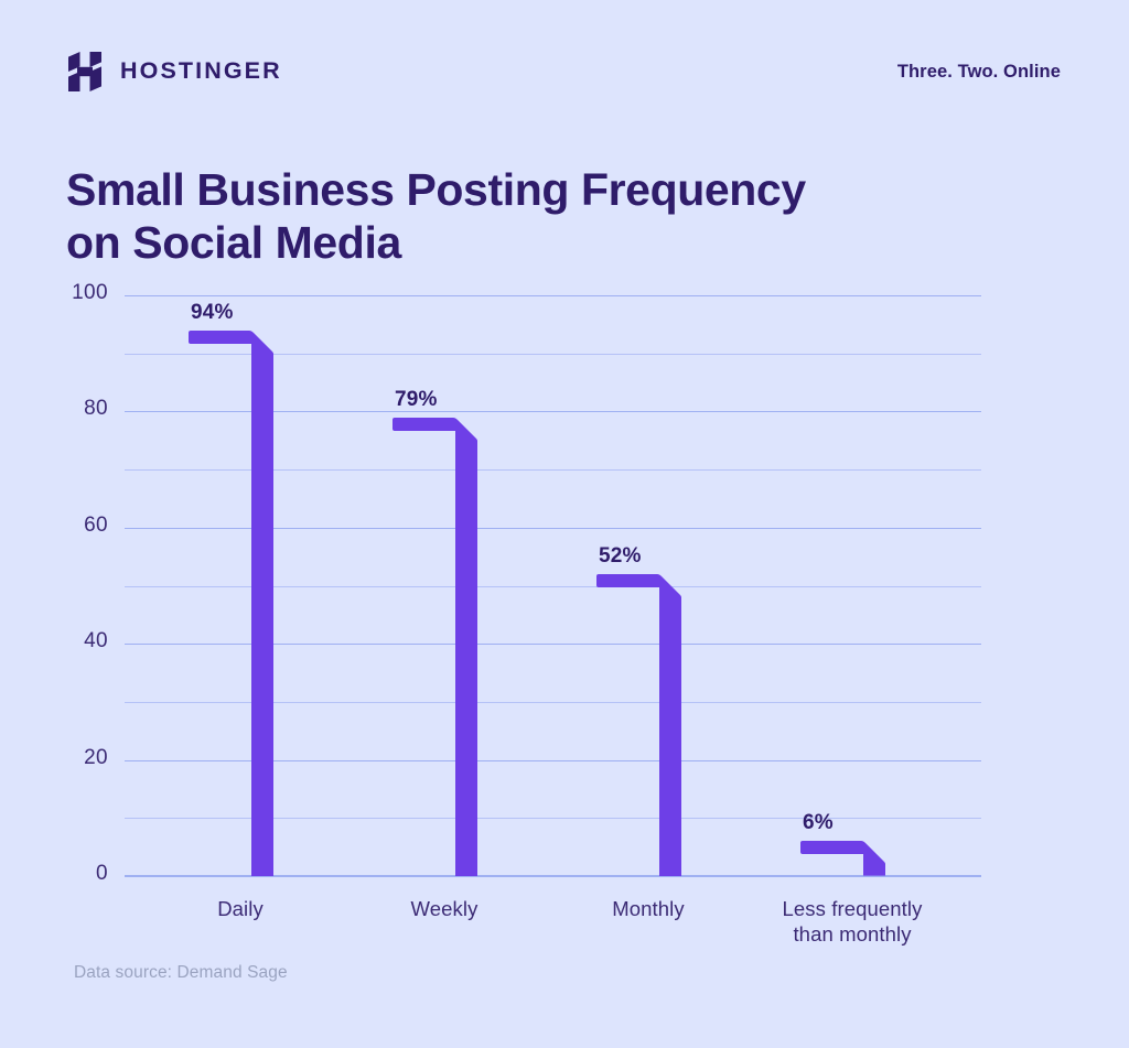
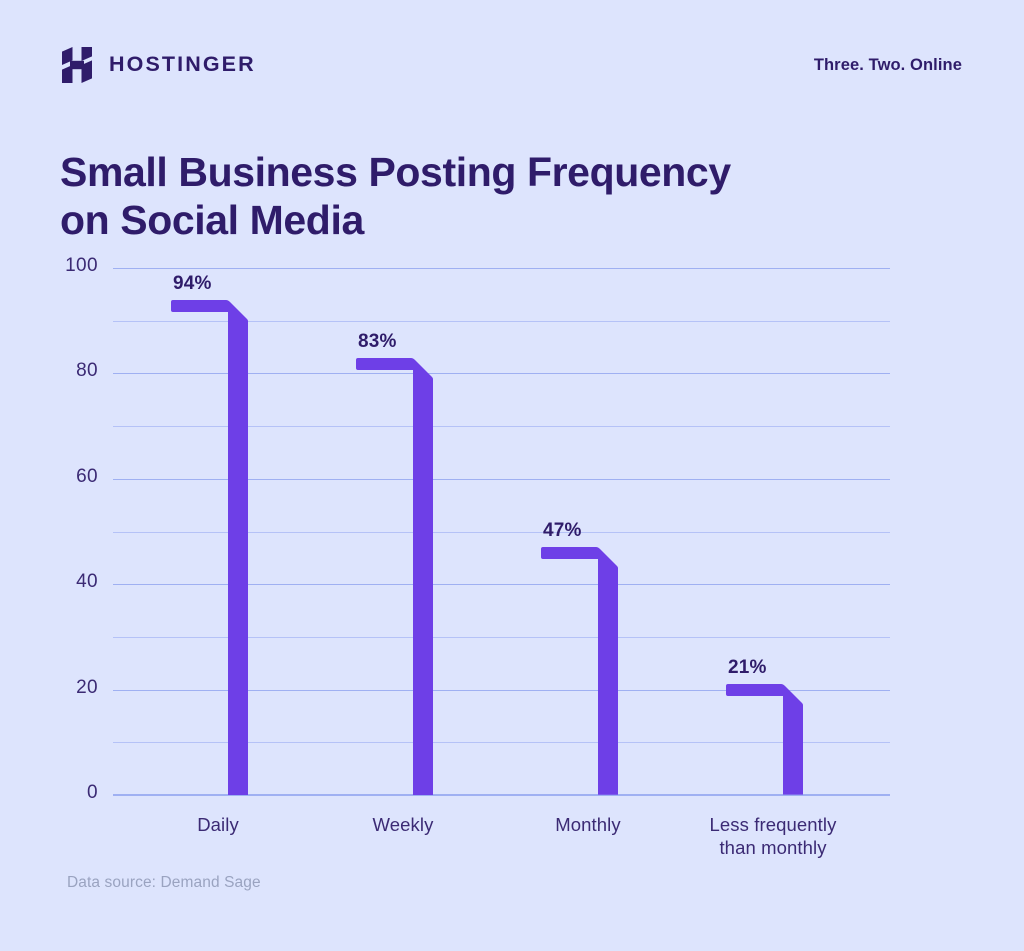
Weekly: 79% -> 83%
Monthly: 52% -> 47%
Less frequently than monthly: 6% -> 21%
